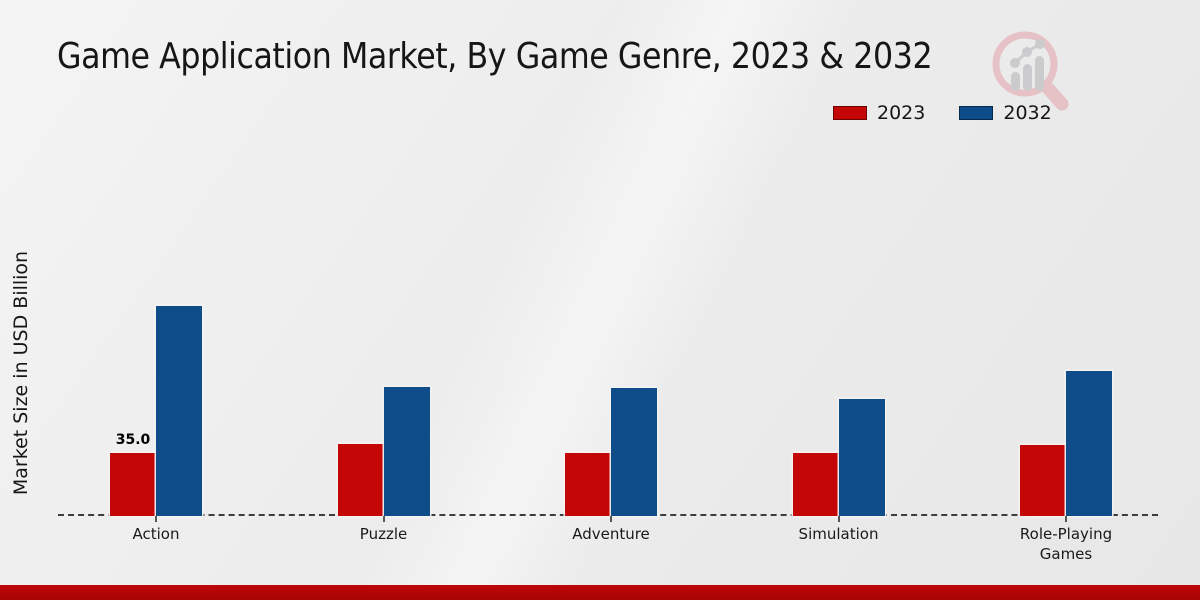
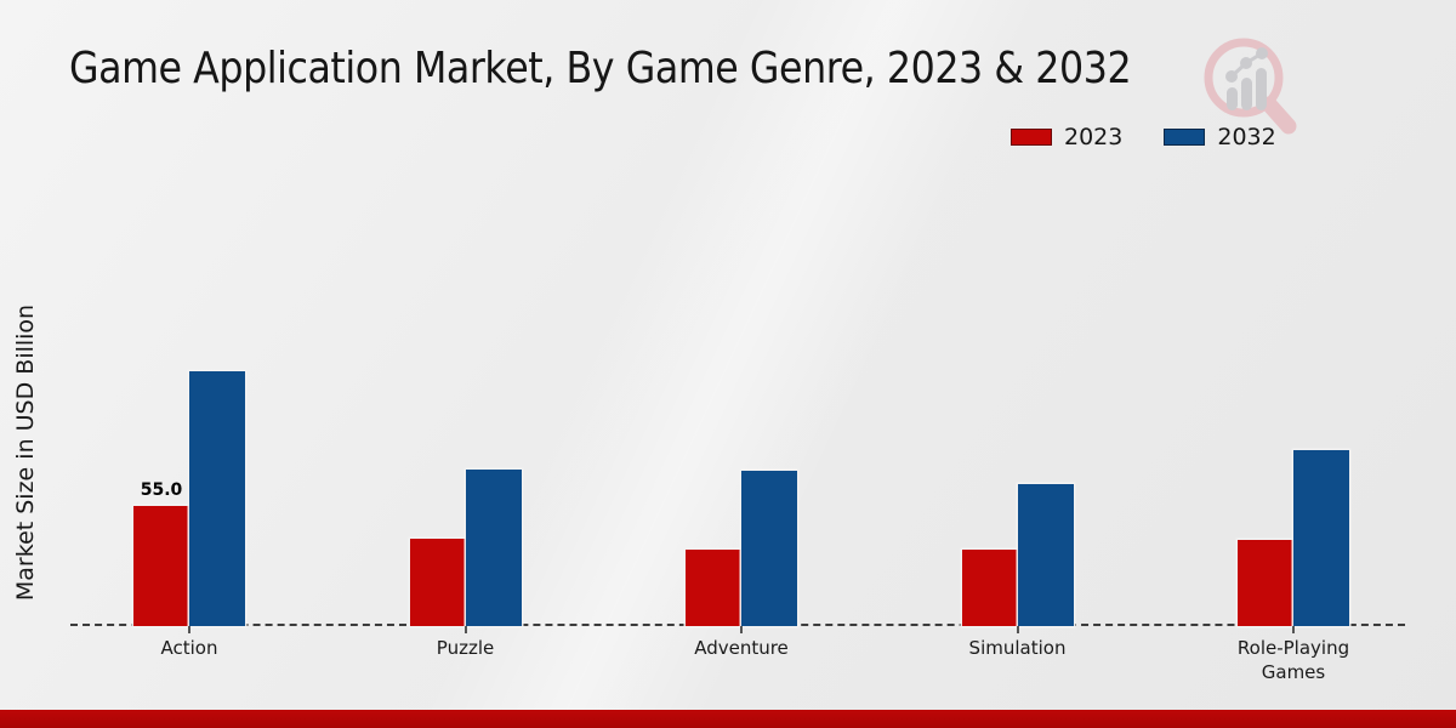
2023/Action: 35.0 -> 55.0
